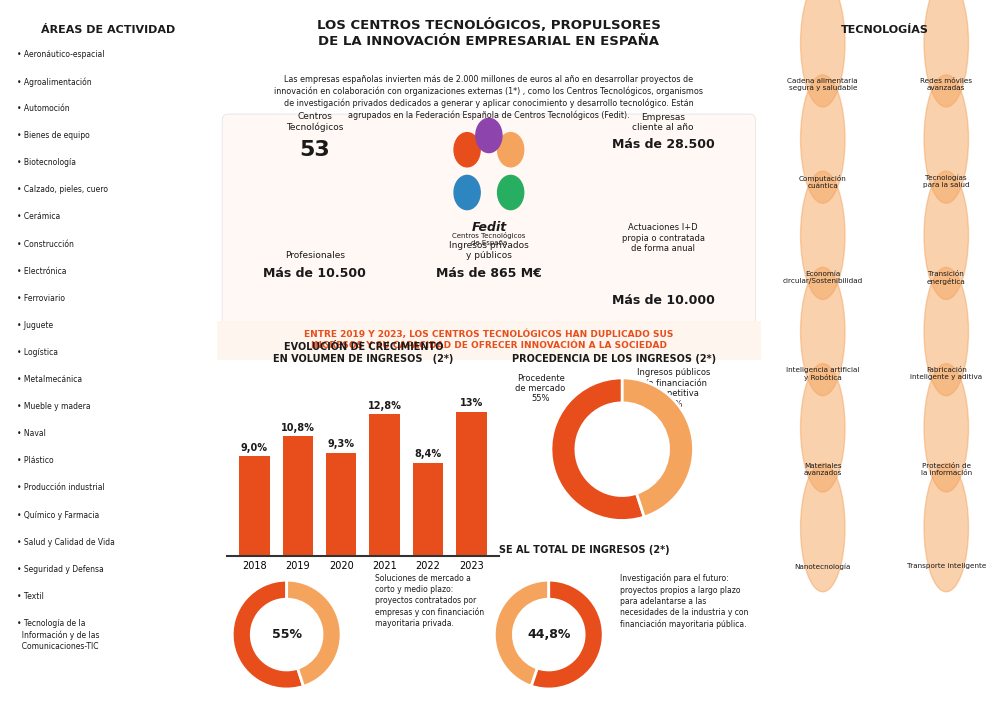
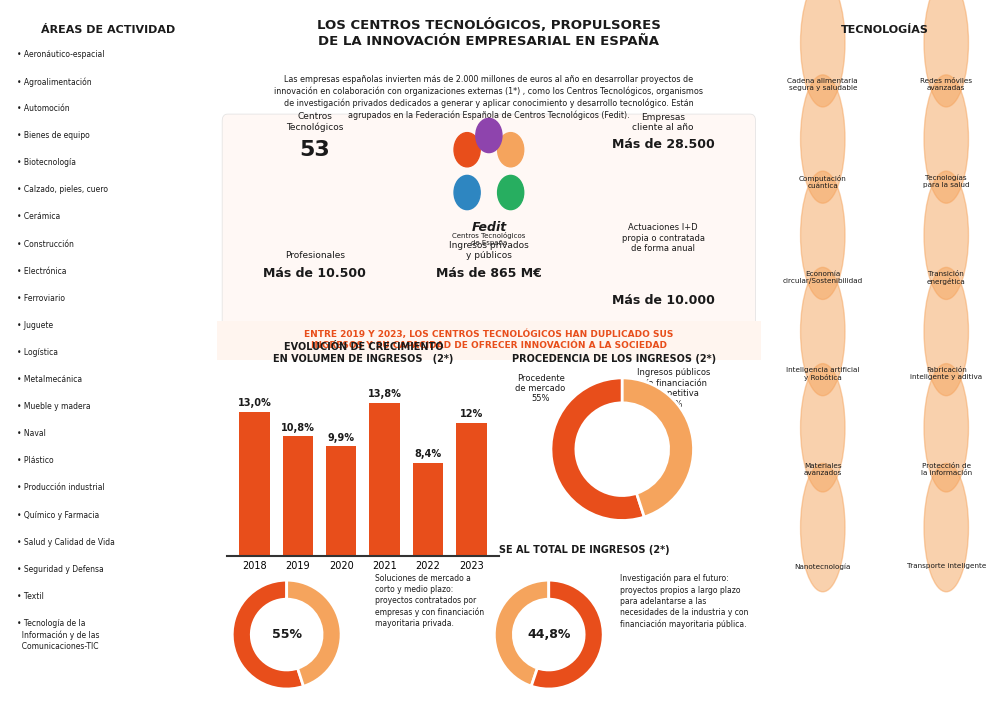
2018: 9,0% -> 13,0%
2020: 9,3% -> 9,9%
2021: 12,8% -> 13,8%
2023: 13% -> 12%
